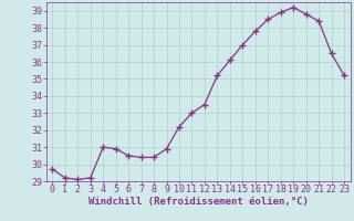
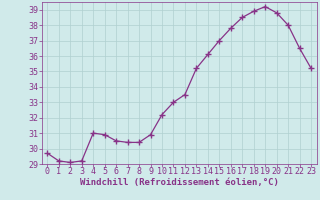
21: 38.4 -> 38.0
